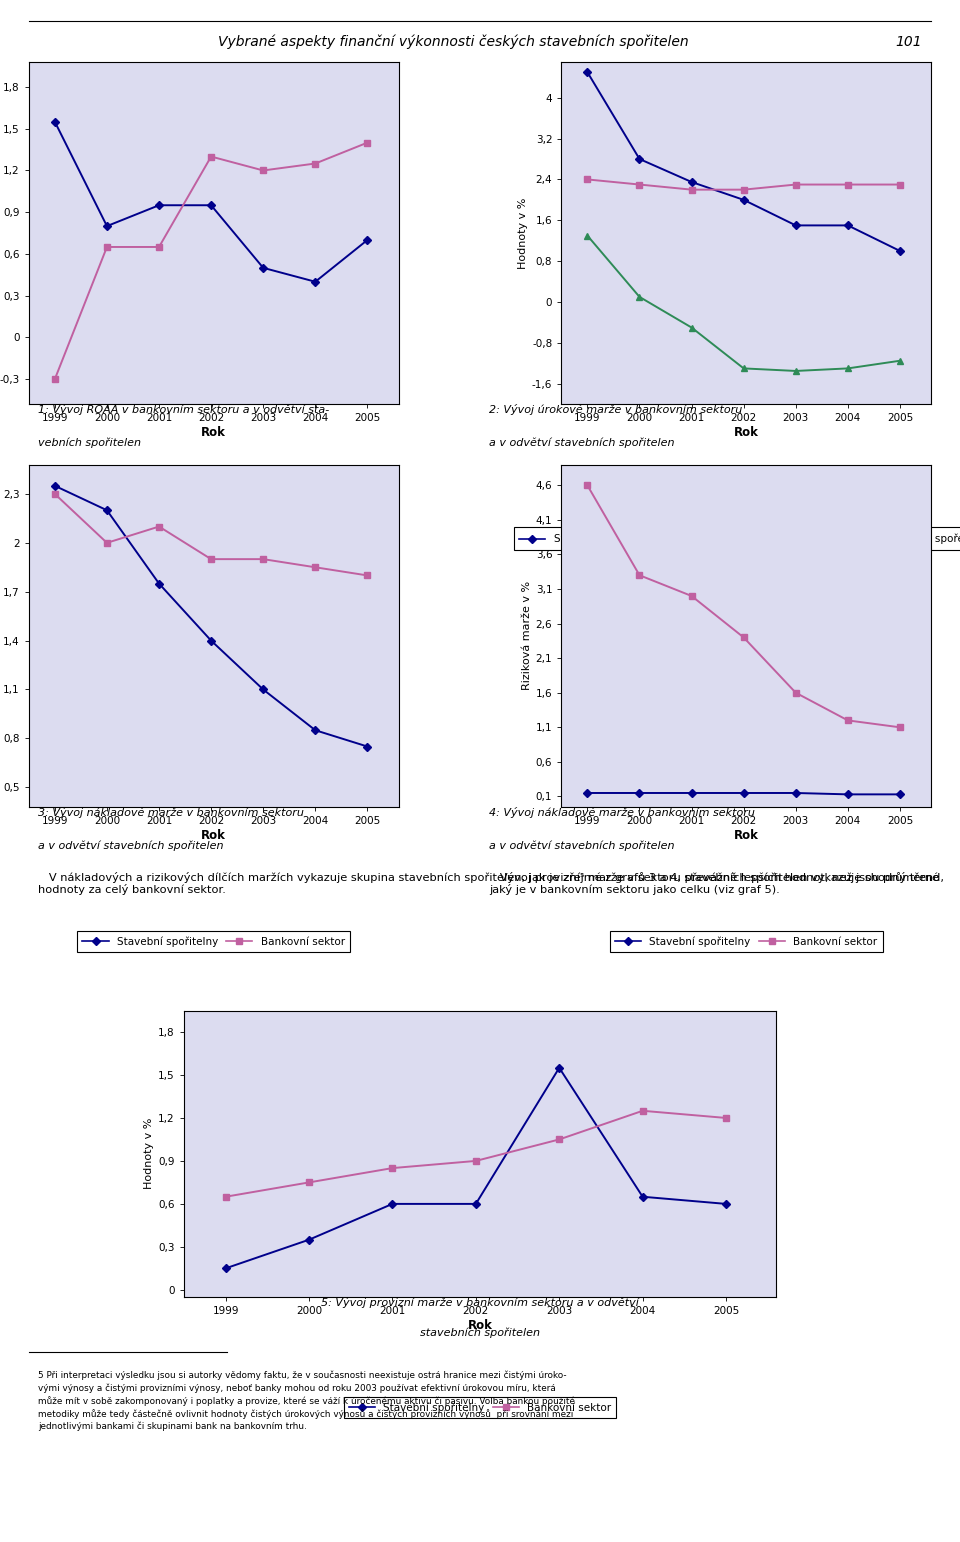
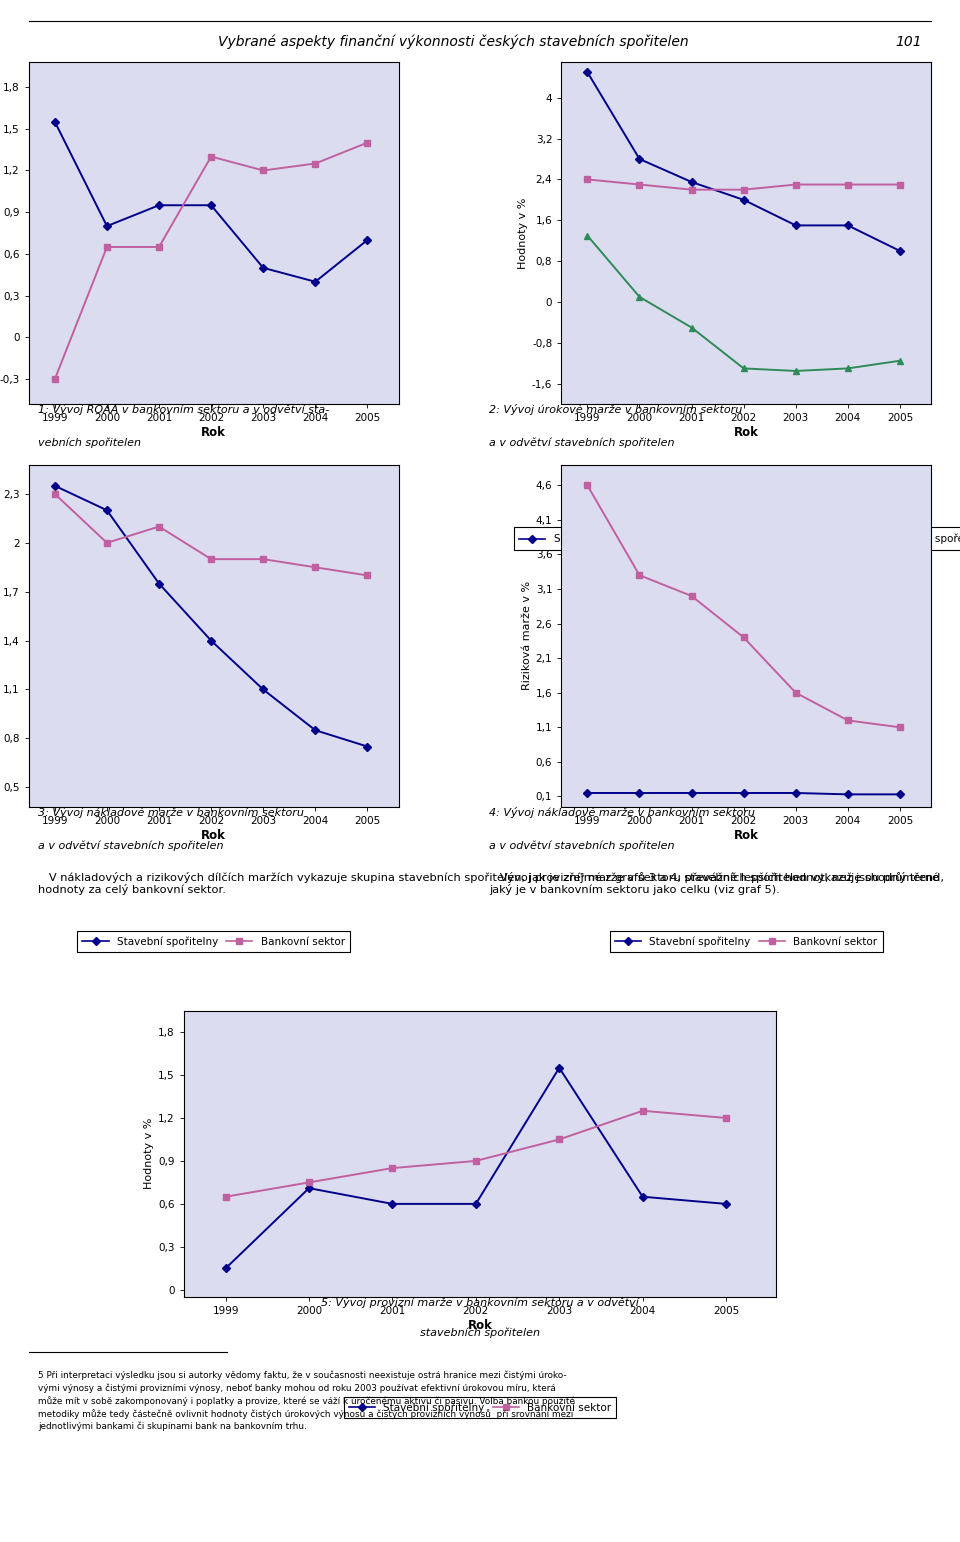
Stavební spořitelny/2000: 0,35 -> 0,71
